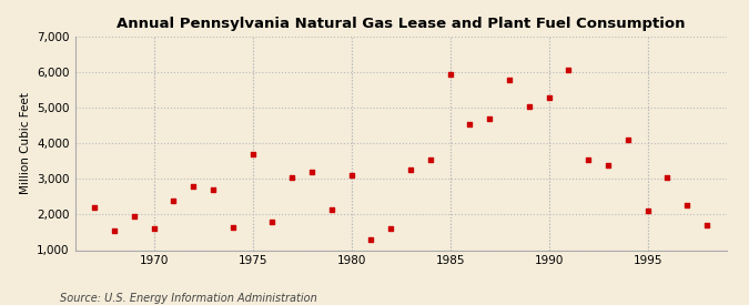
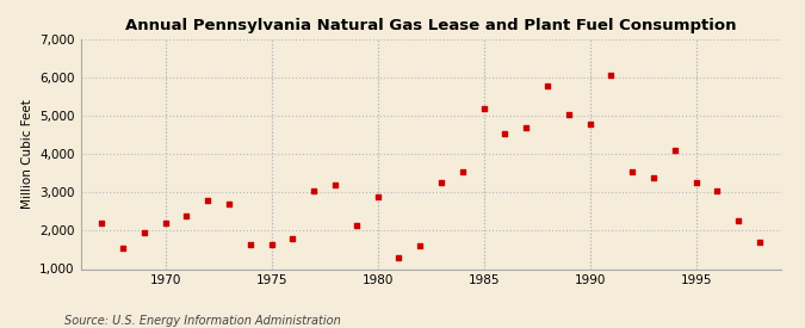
1970: 1,600 -> 2,200
1975: 3,700 -> 1,650
1980: 3,100 -> 2,900
1985: 5,950 -> 5,200
1990: 5,300 -> 4,800
1995: 2,100 -> 3,250
